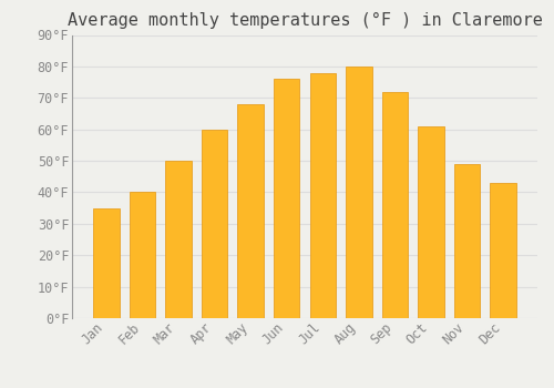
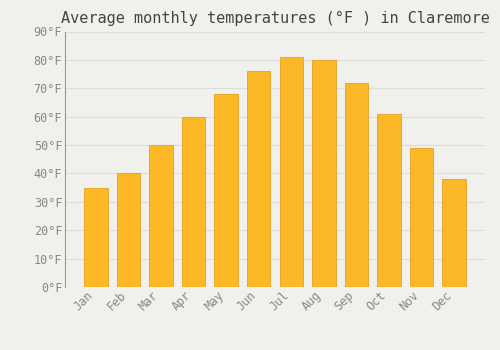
Jul: 78°F -> 81°F
Dec: 43°F -> 38°F
